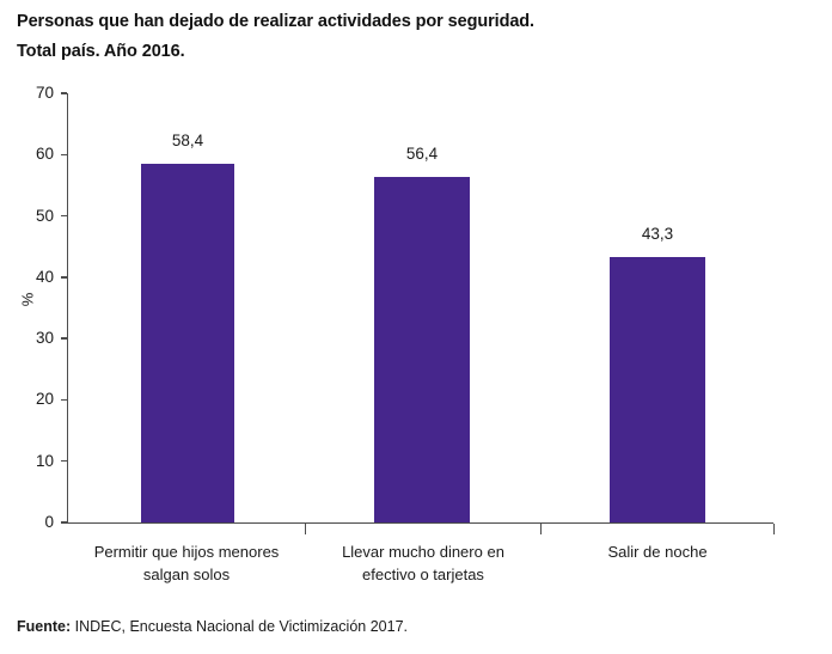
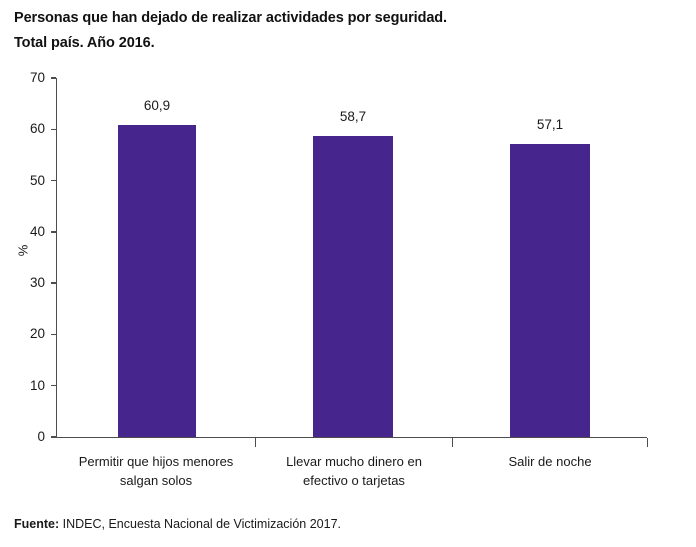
Permitir que hijos menores salgan solos: 58,4 -> 60,9
Llevar mucho dinero en efectivo o tarjetas: 56,4 -> 58,7
Salir de noche: 43,3 -> 57,1
